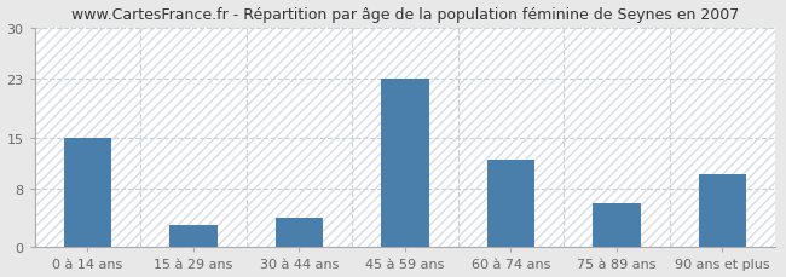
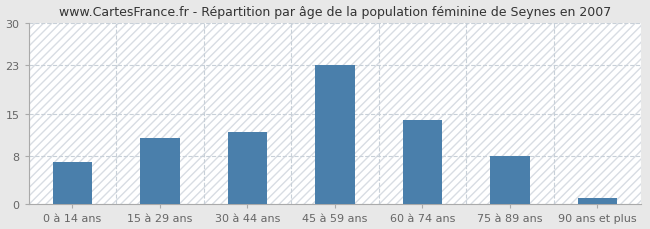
0 à 14 ans: 15 -> 7
15 à 29 ans: 3 -> 11
30 à 44 ans: 4 -> 12
60 à 74 ans: 12 -> 14
75 à 89 ans: 6 -> 8
90 ans et plus: 10 -> 1
